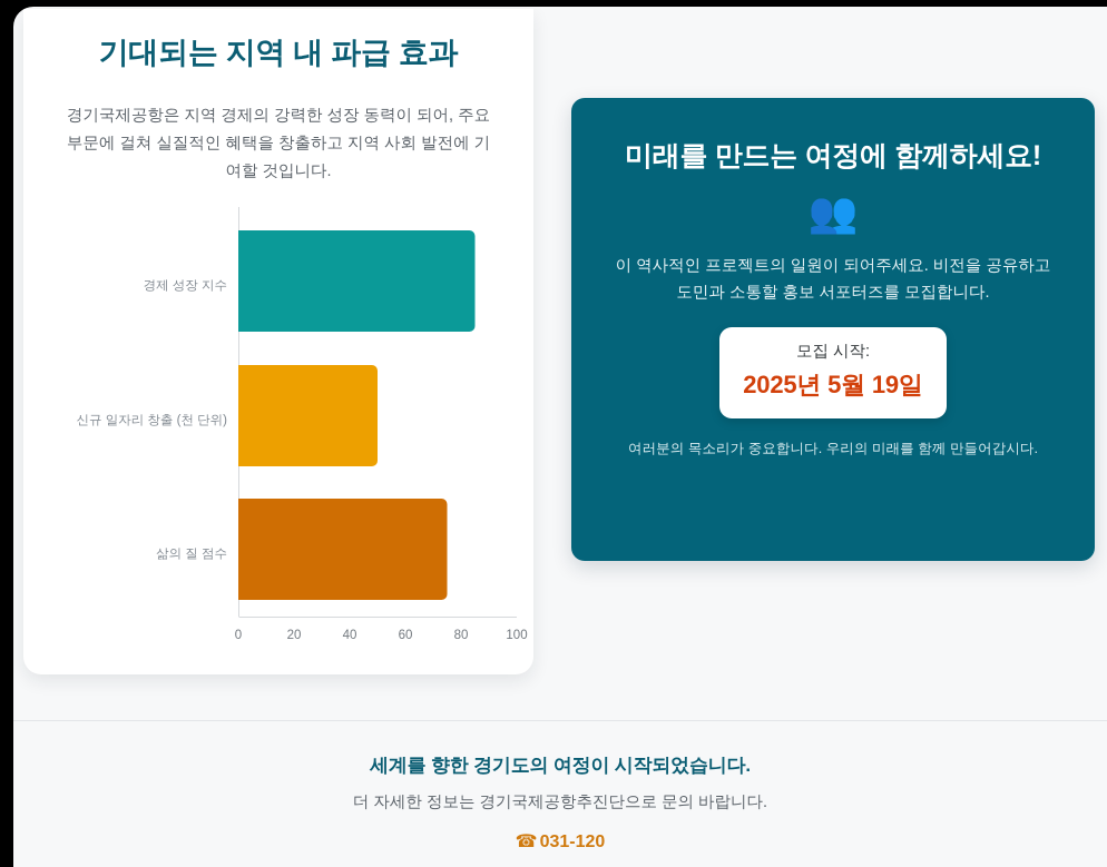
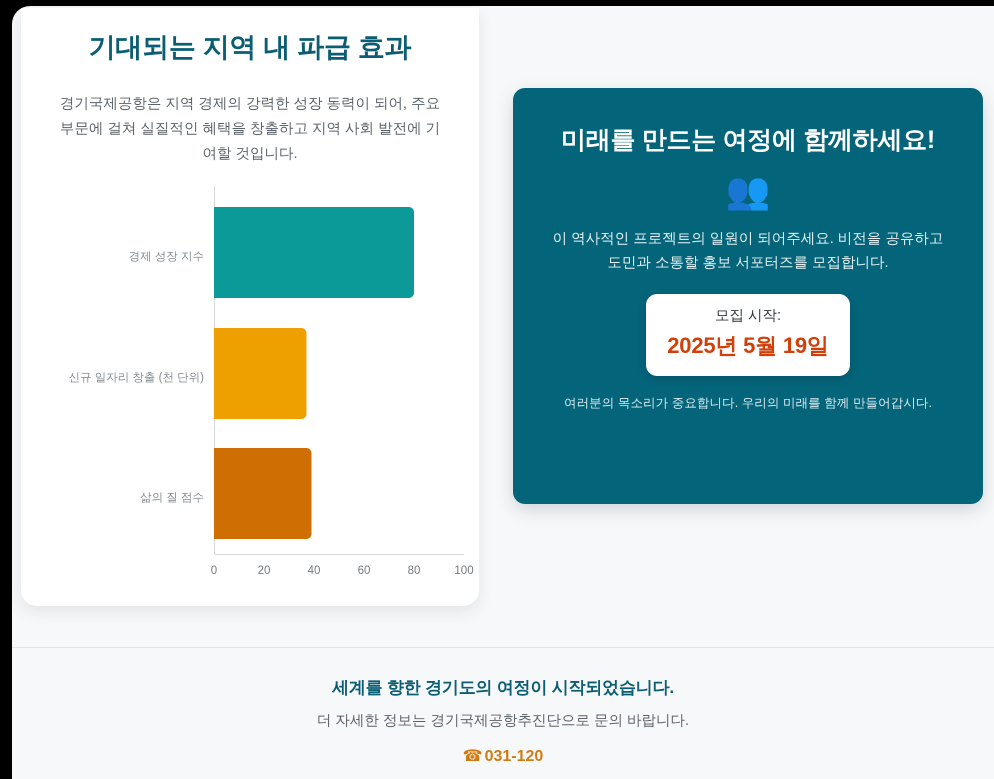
경제 성장 지수: 85 -> 80
신규 일자리 창출 (천 단위): 50 -> 37
삶의 질 점수: 75 -> 39
